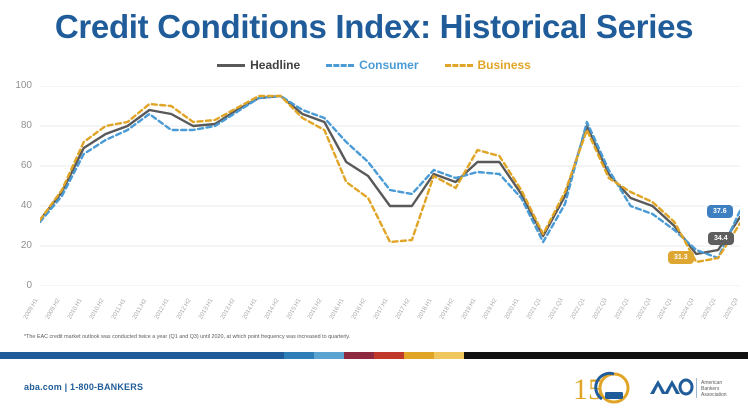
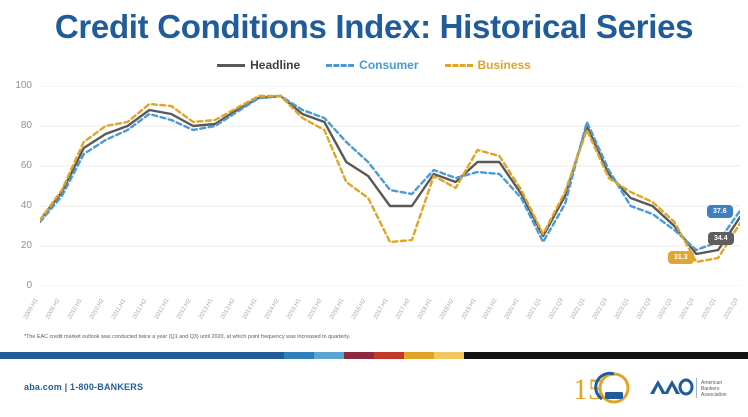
Consumer/2012.H1: 78 -> 83
Consumer/2025.Q1: 14 -> 22
